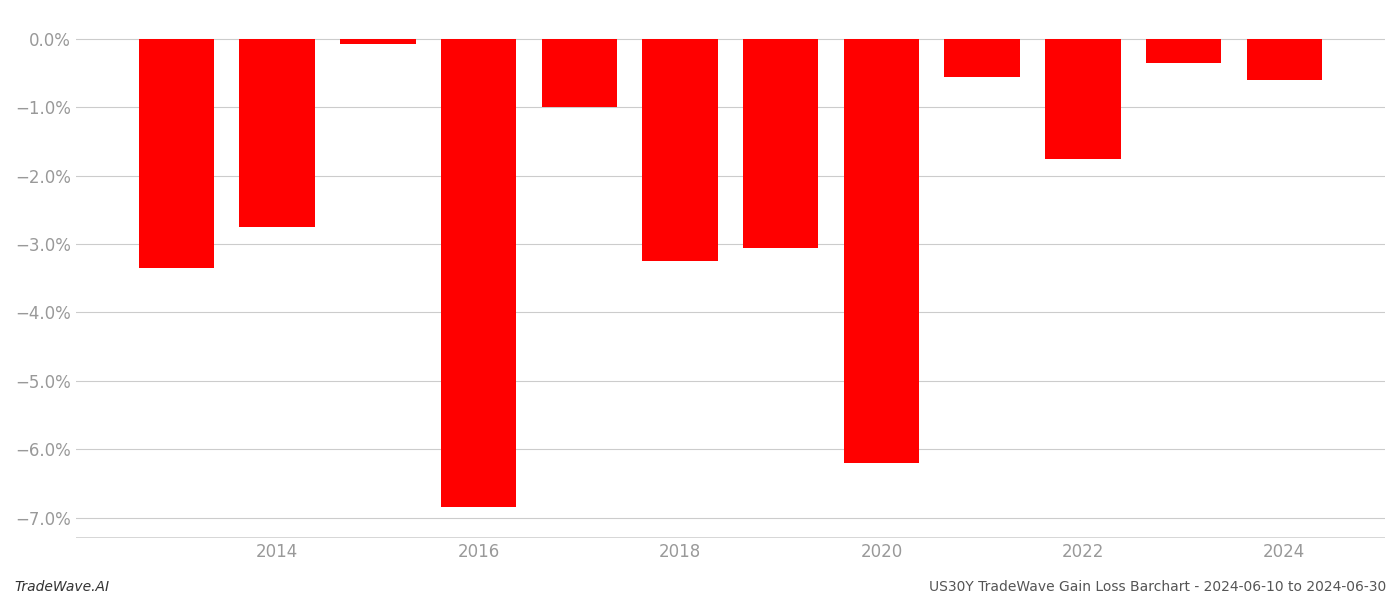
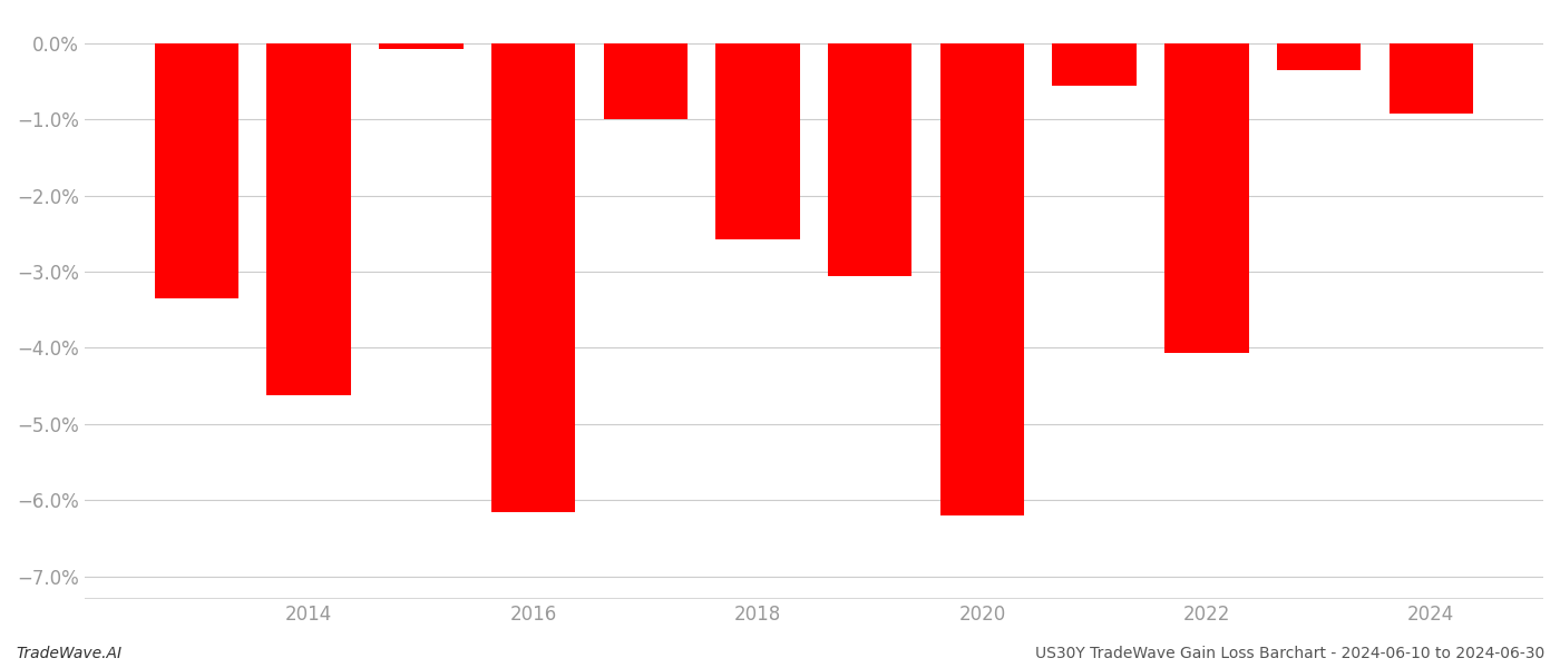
2014: -2.75% -> -4.62%
2016: -6.85% -> -6.16%
2018: -3.25% -> -2.58%
2022: -1.75% -> -4.06%
2024: -0.60% -> -0.92%
